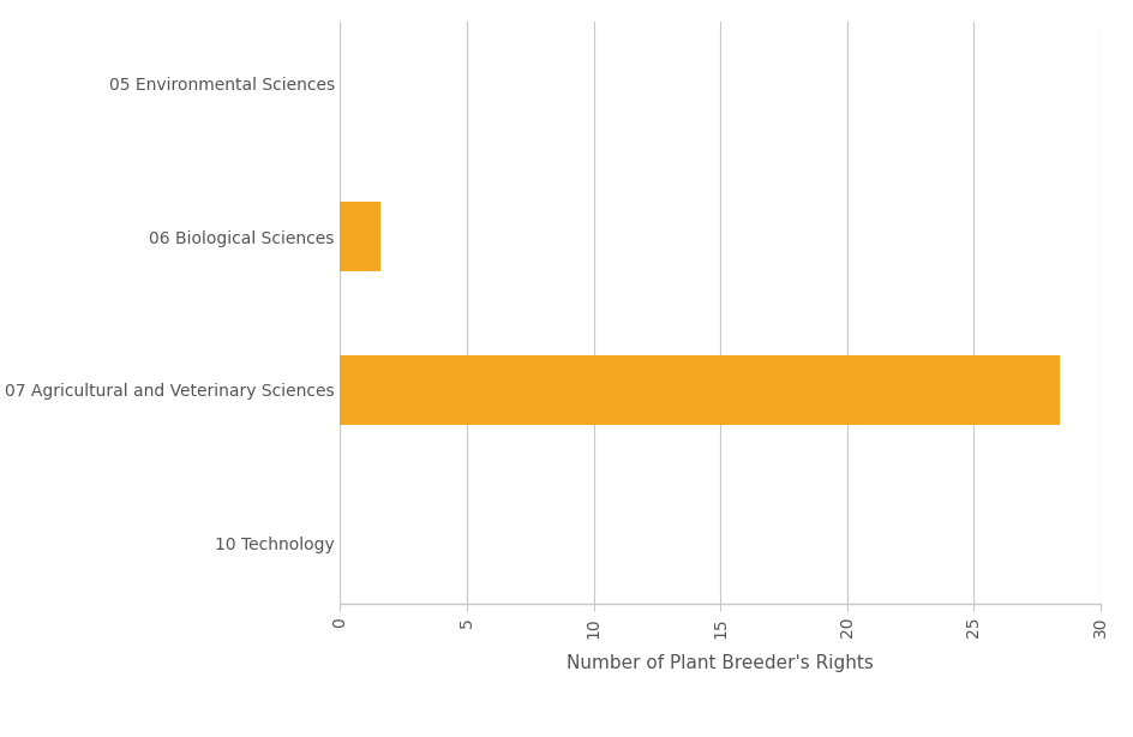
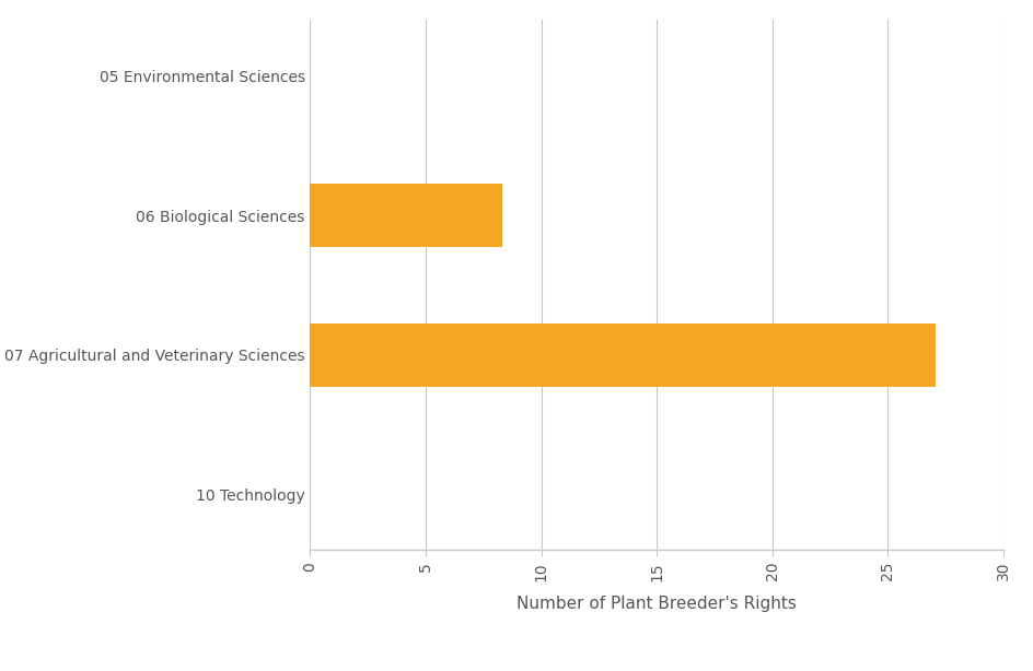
06 Biological Sciences: 1.6 -> 8.3
07 Agricultural and Veterinary Sciences: 28.4 -> 27.1
